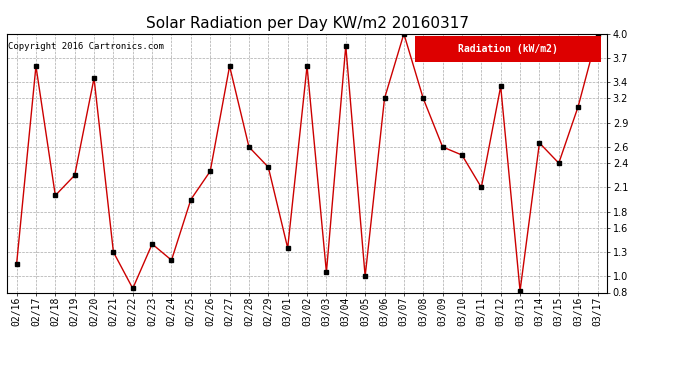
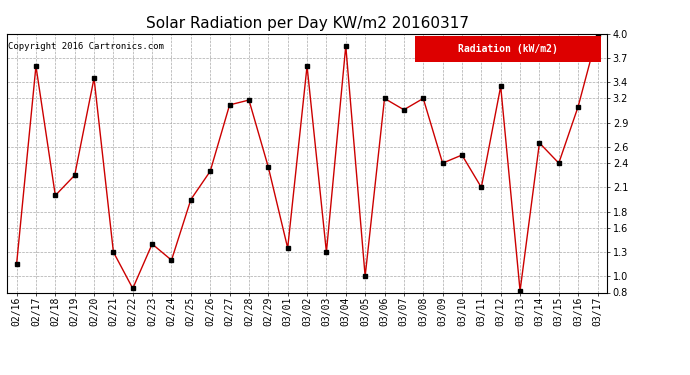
02/27: 3.60 -> 3.12
02/28: 2.60 -> 3.18
03/03: 1.05 -> 1.30
03/07: 4.00 -> 3.06
03/09: 2.60 -> 2.40
